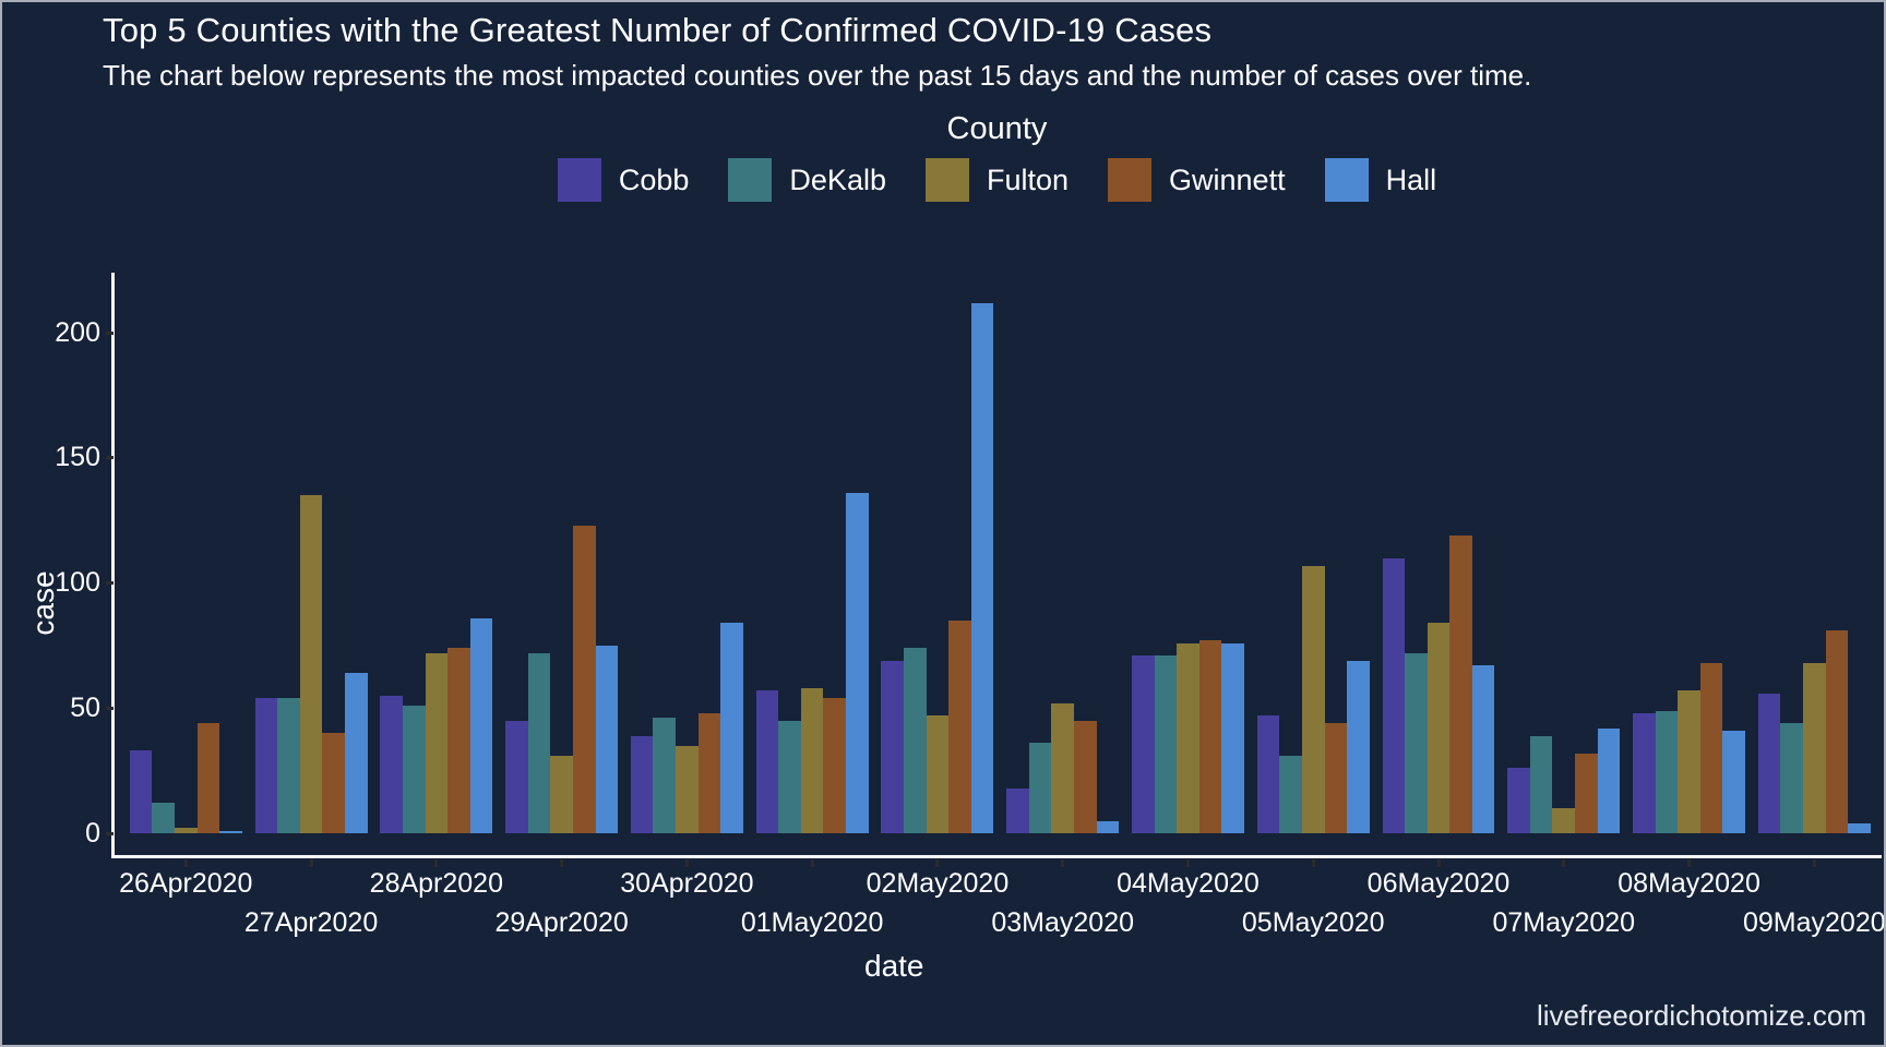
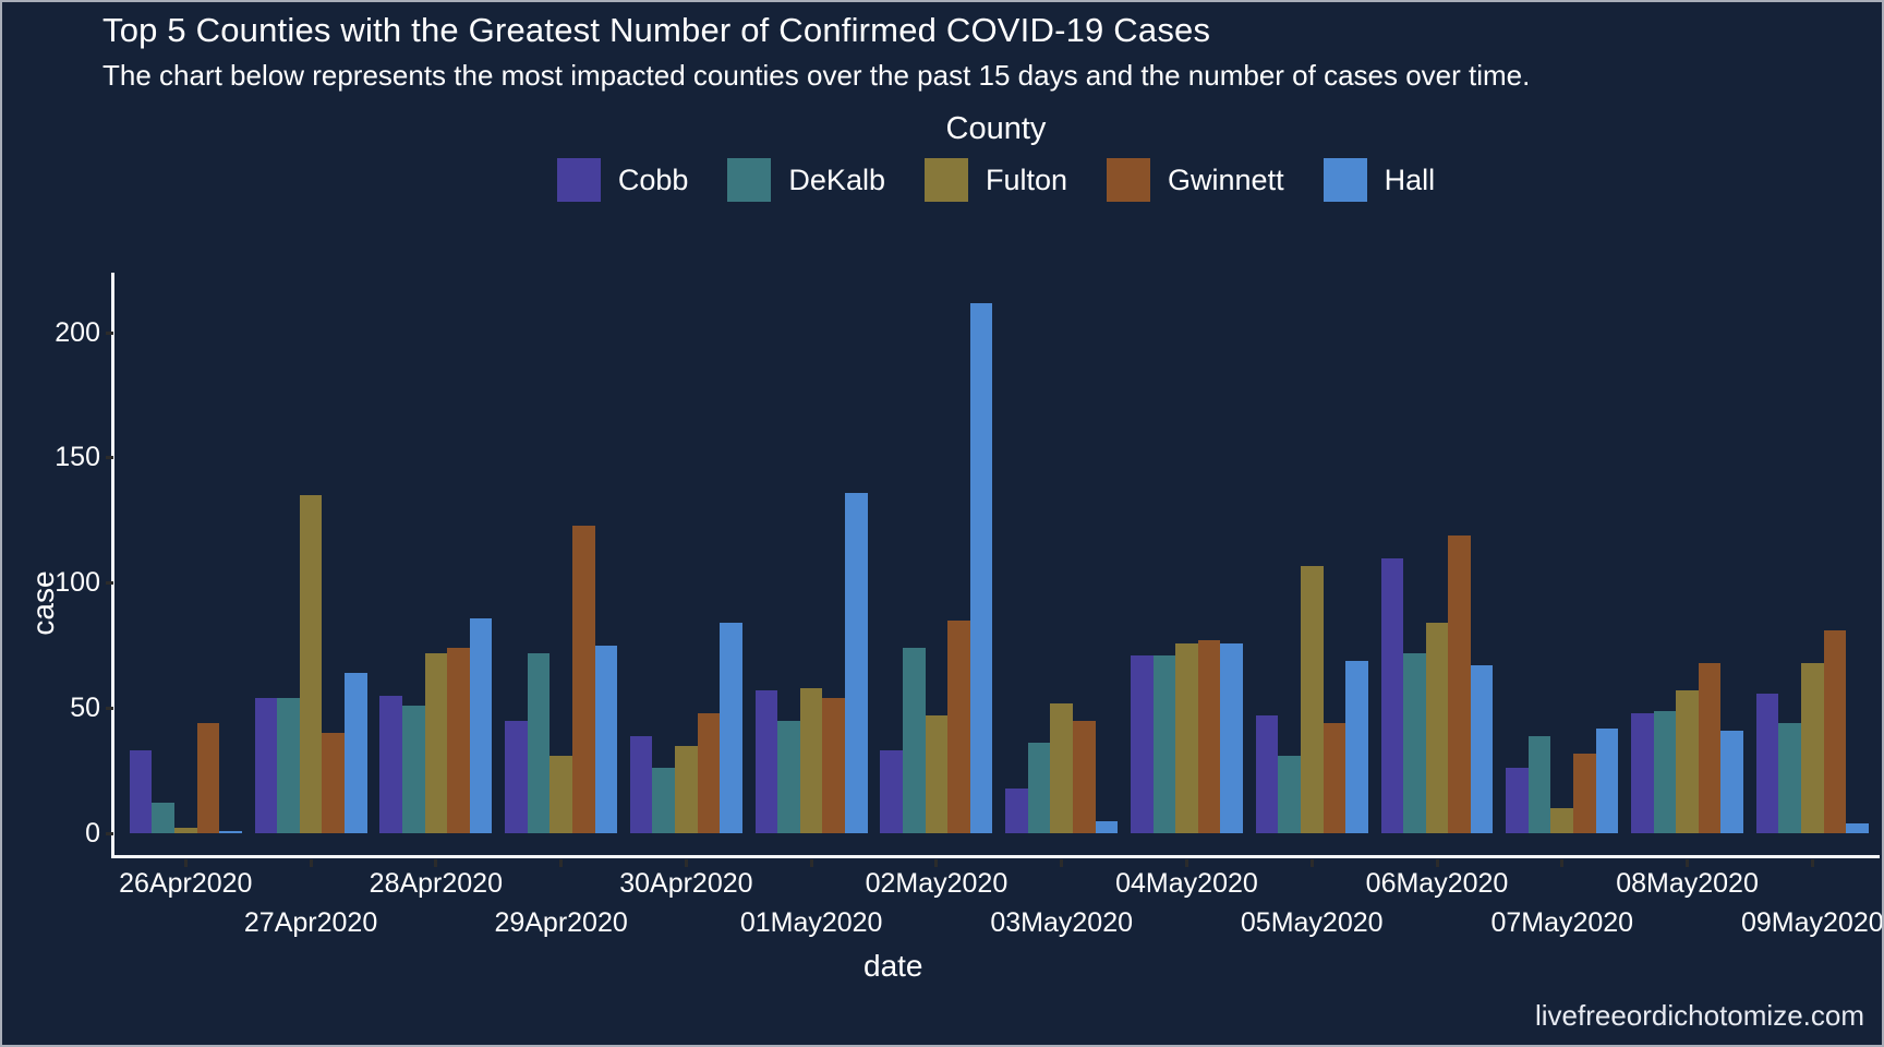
DeKalb/30Apr2020: 46 -> 26
Cobb/02May2020: 69 -> 33
